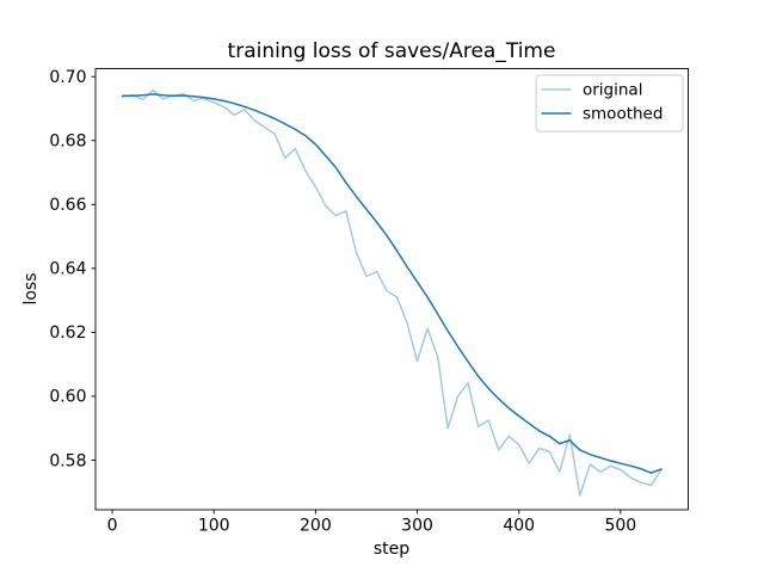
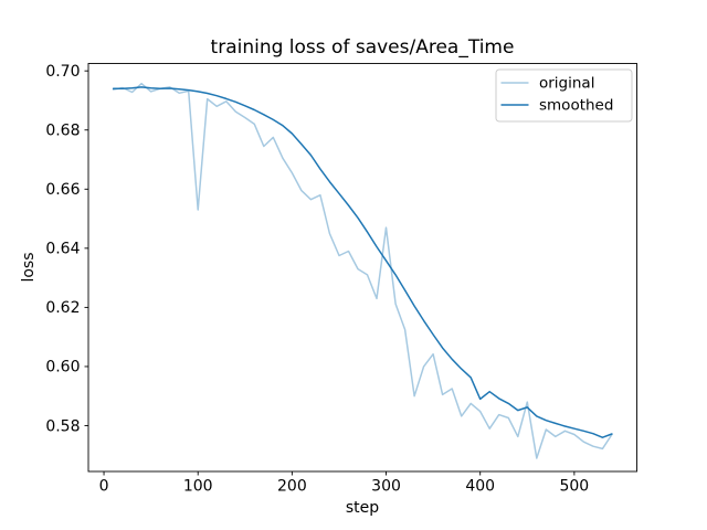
original/100: 0.692 -> 0.653
original/300: 0.611 -> 0.647
smoothed/400: 0.594 -> 0.589
